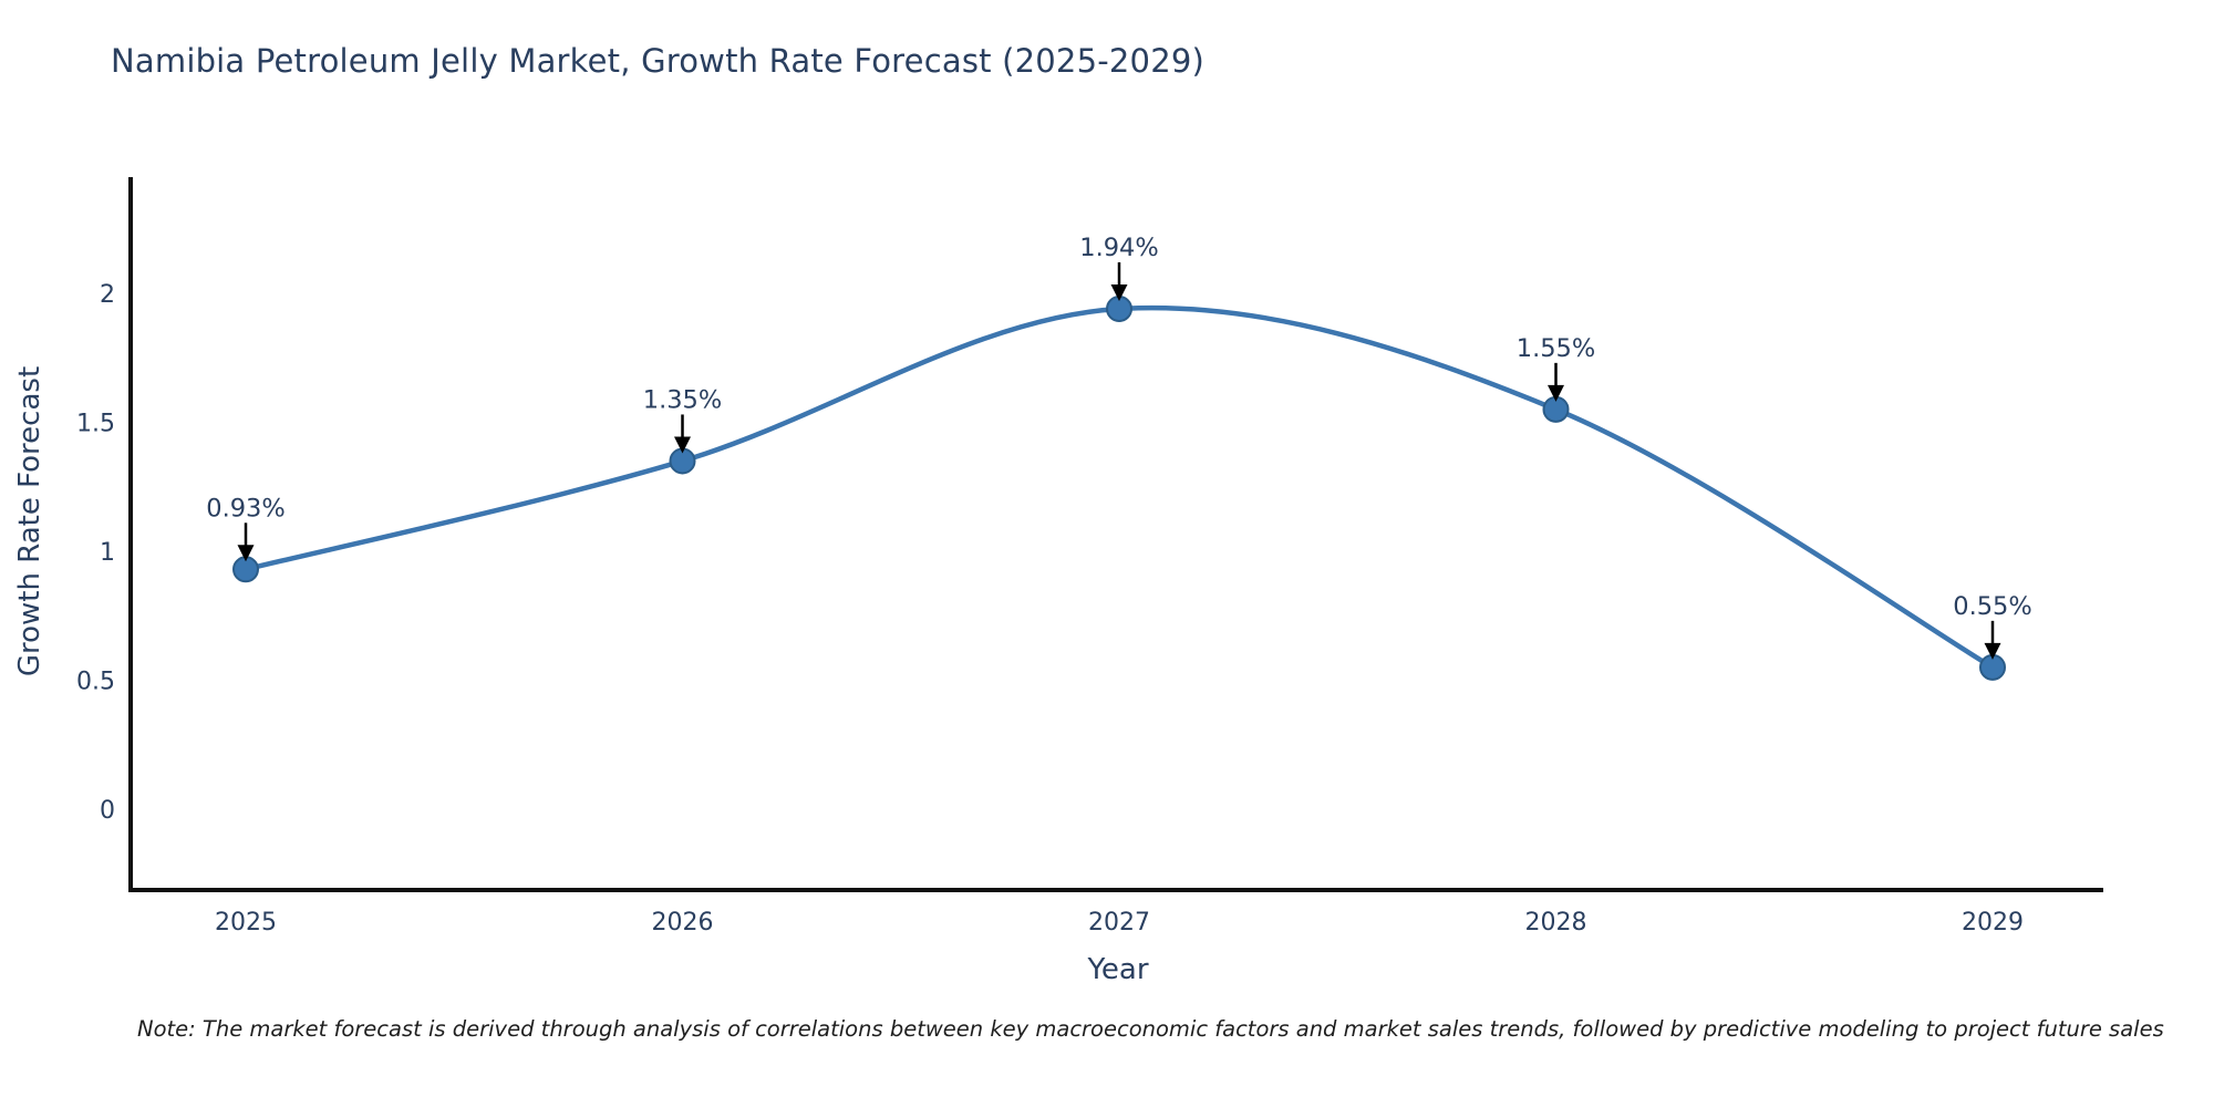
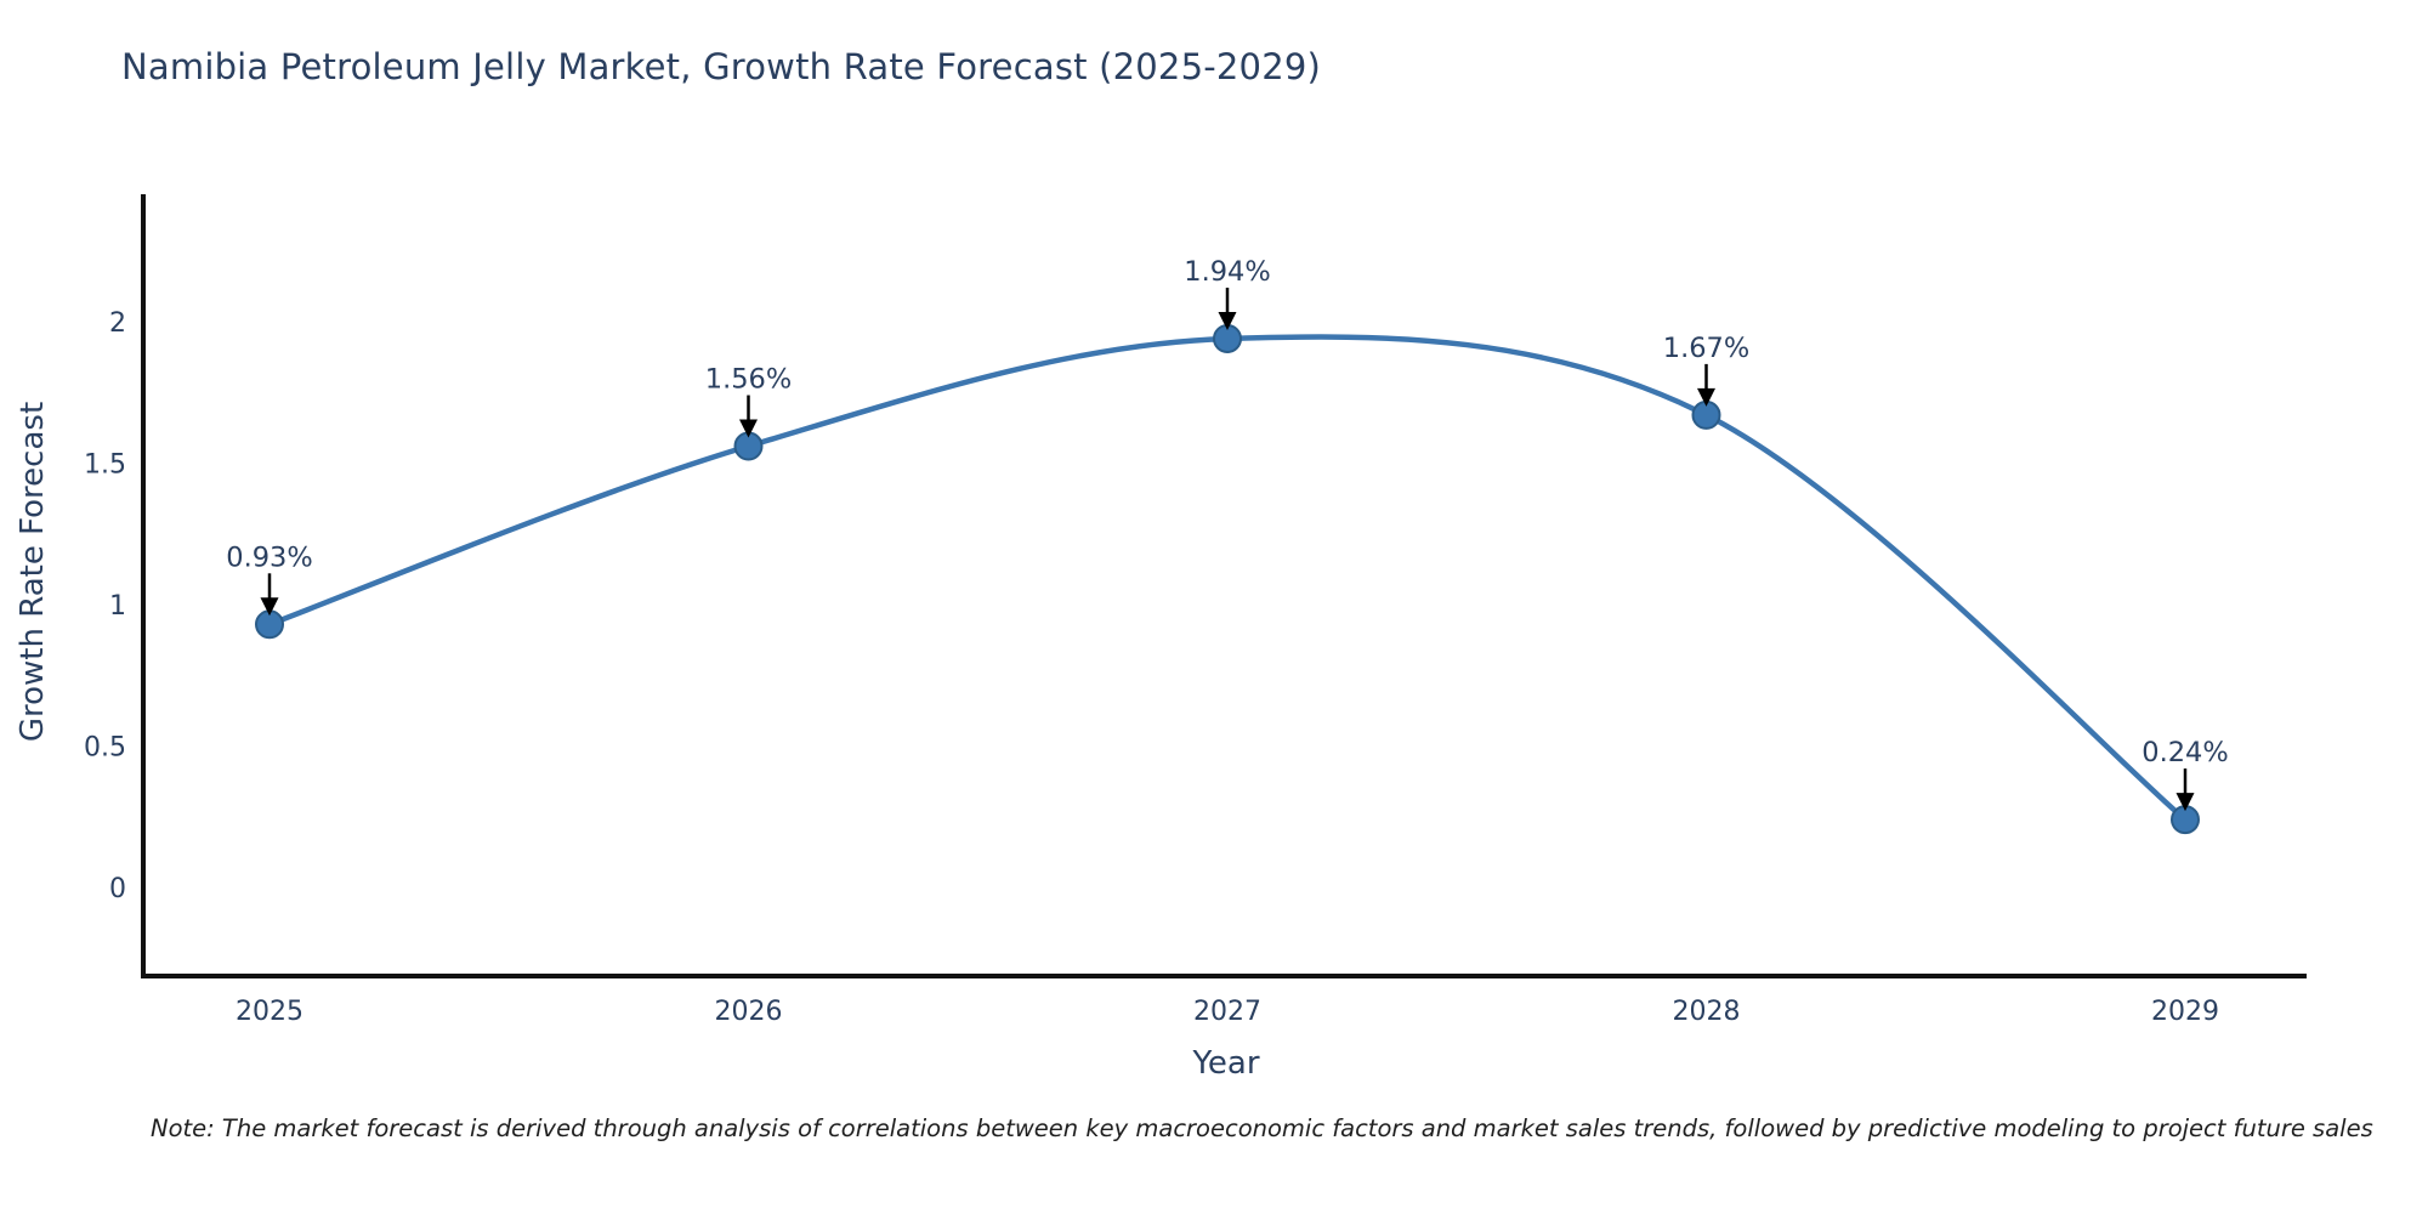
2026: 1.35% -> 1.56%
2028: 1.55% -> 1.67%
2029: 0.55% -> 0.24%
